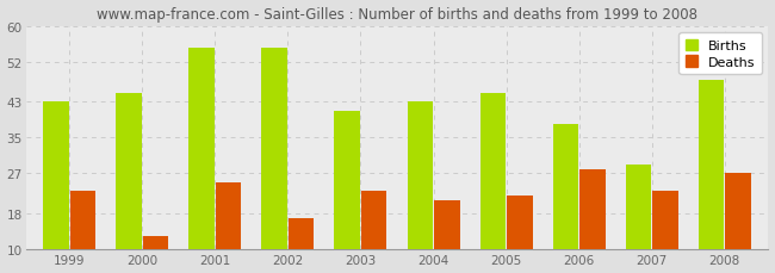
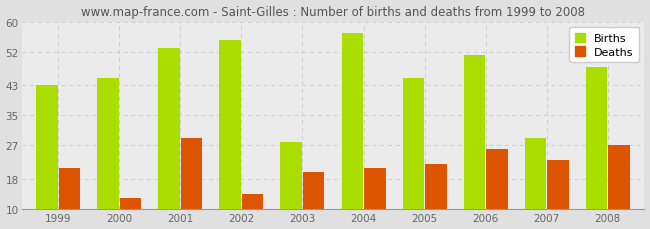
Deaths/1999: 23 -> 21
Births/2001: 55 -> 53
Deaths/2001: 25 -> 29
Deaths/2002: 17 -> 14
Births/2003: 41 -> 28
Deaths/2003: 23 -> 20
Births/2004: 43 -> 57
Births/2006: 38 -> 51
Deaths/2006: 28 -> 26
